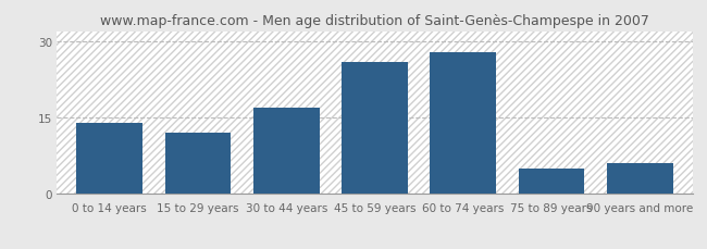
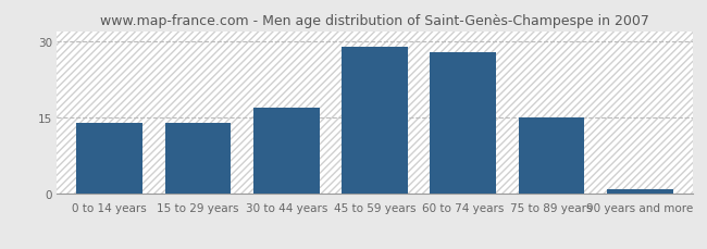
15 to 29 years: 12 -> 14
45 to 59 years: 26 -> 29
75 to 89 years: 5 -> 15
90 years and more: 6 -> 1
